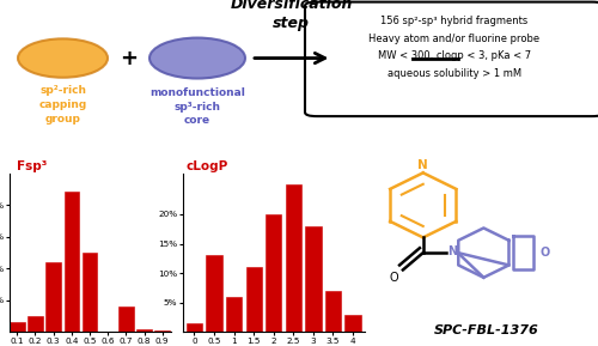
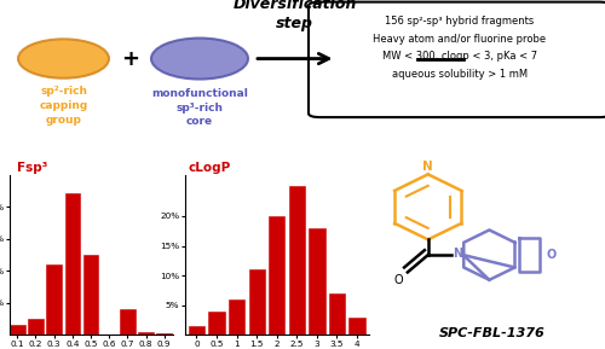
cLogP/0.5: 13.0% -> 4.0%
